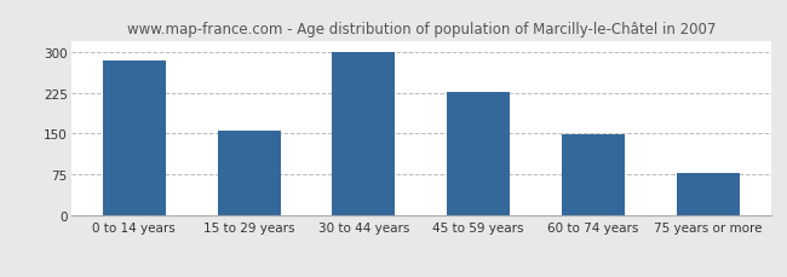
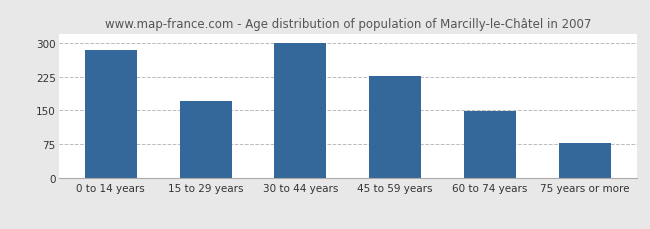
15 to 29 years: 155 -> 170
